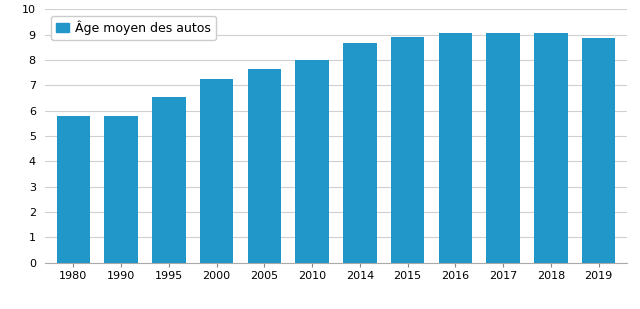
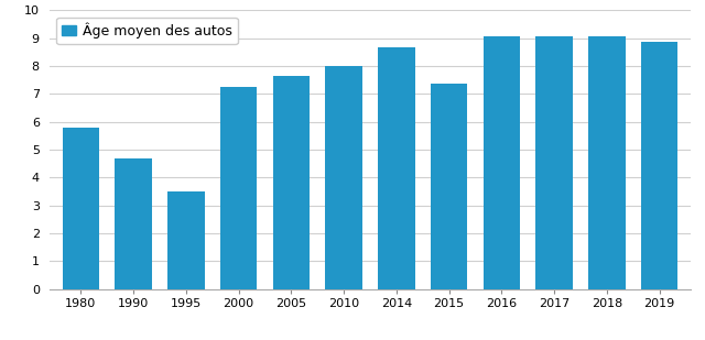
1990: 5.80 -> 4.70
1995: 6.55 -> 3.50
2015: 8.90 -> 7.35
